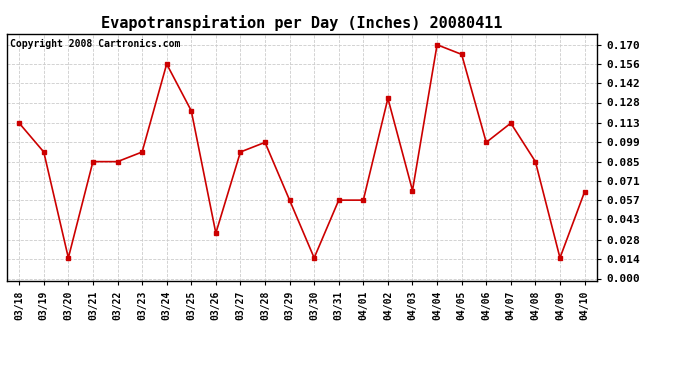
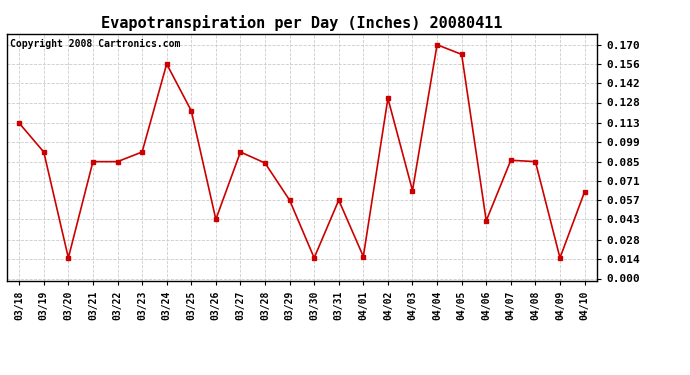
03/26: 0.033 -> 0.043
03/28: 0.099 -> 0.084
04/01: 0.057 -> 0.016
04/06: 0.099 -> 0.042
04/07: 0.113 -> 0.086
